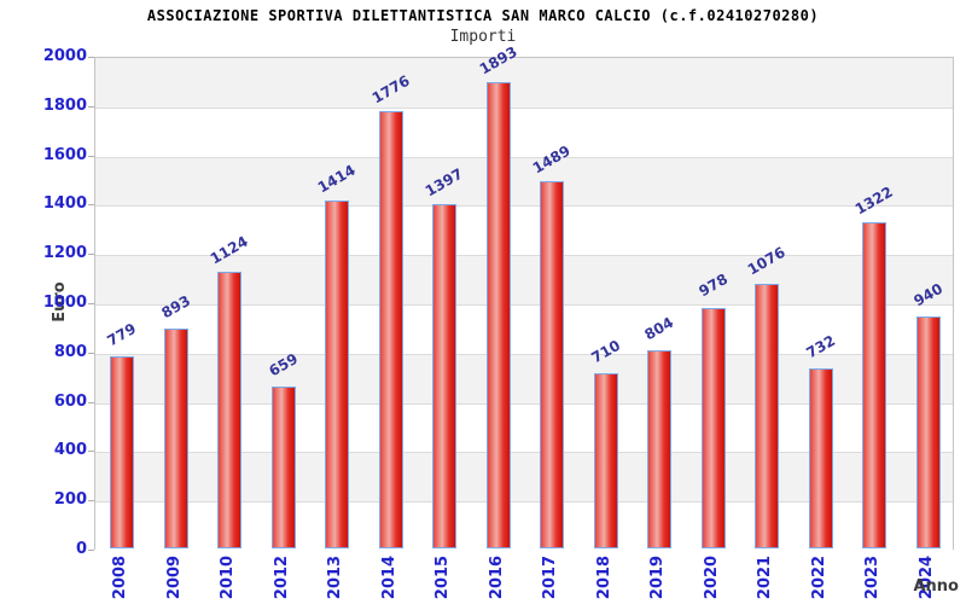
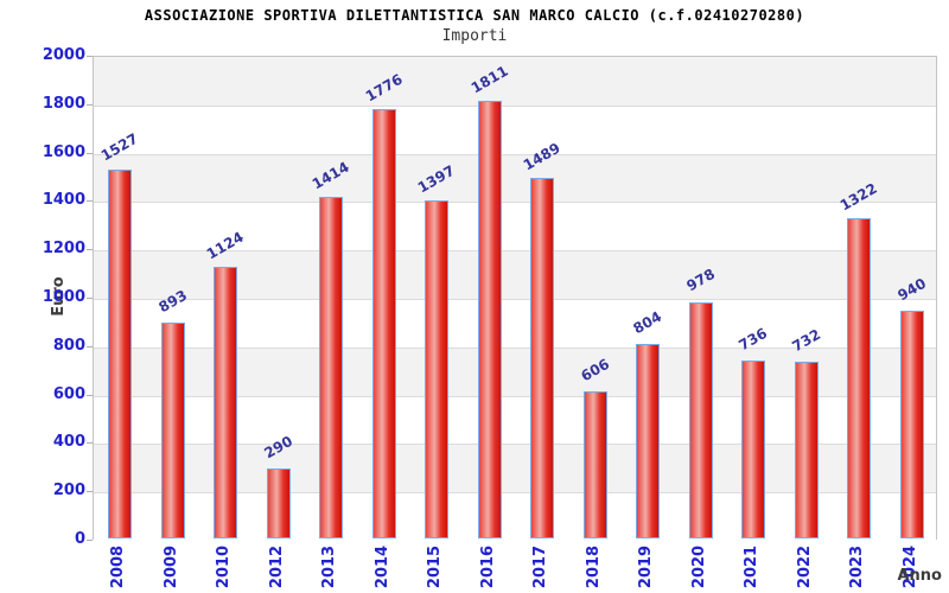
2008: 779 -> 1527
2012: 659 -> 290
2016: 1893 -> 1811
2018: 710 -> 606
2021: 1076 -> 736
